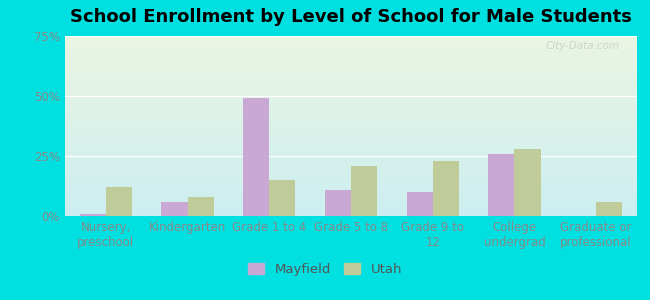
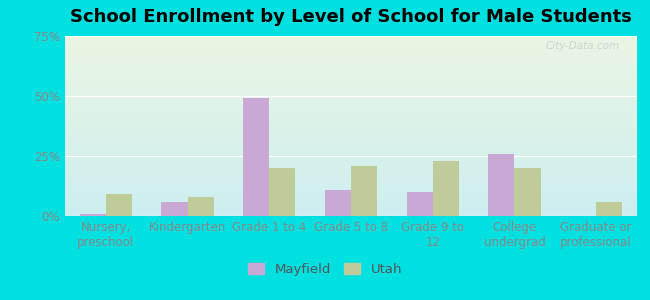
Utah/Nursery, preschool: 12% -> 9%
Utah/Grade 1 to 4: 15% -> 20%
Utah/College undergrad: 28% -> 20%
